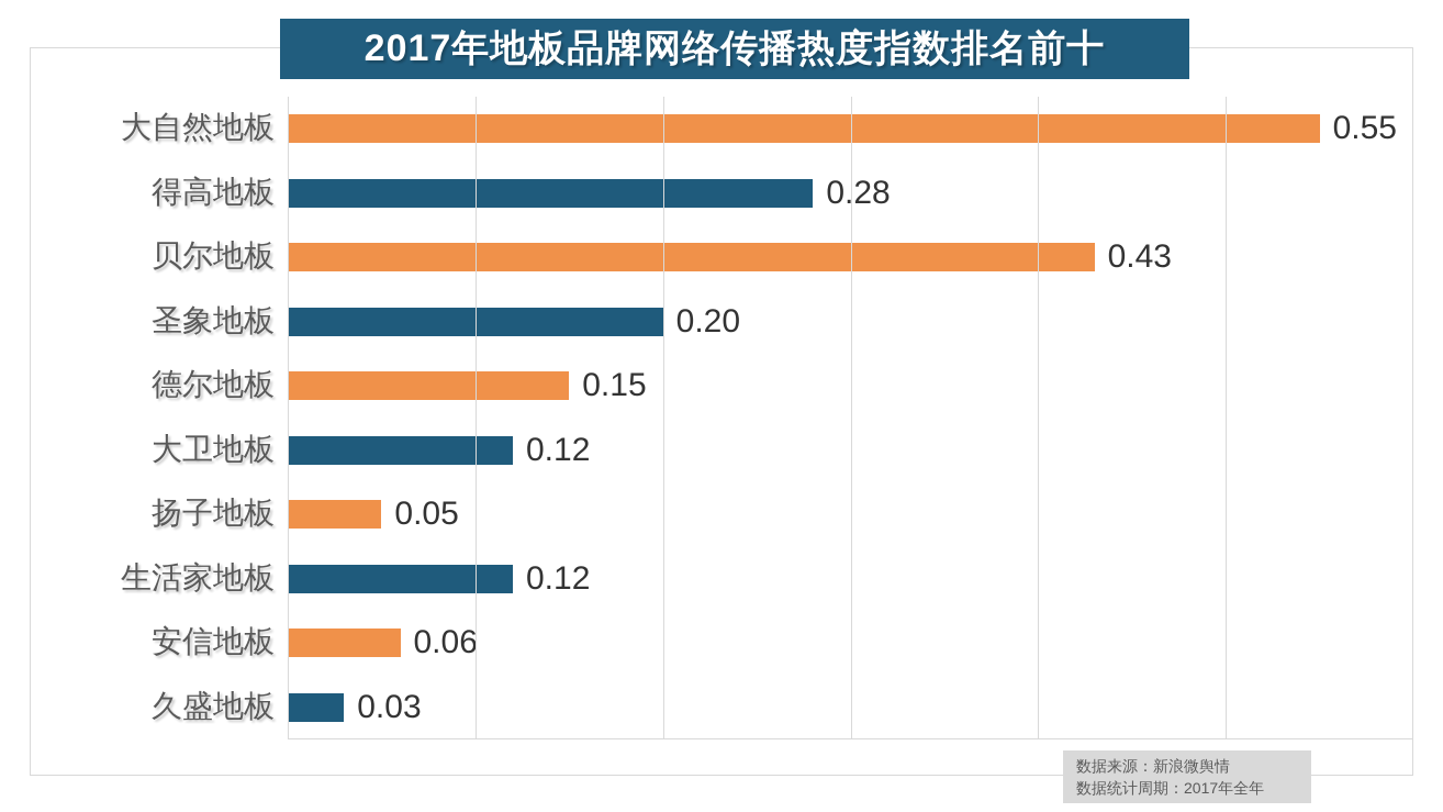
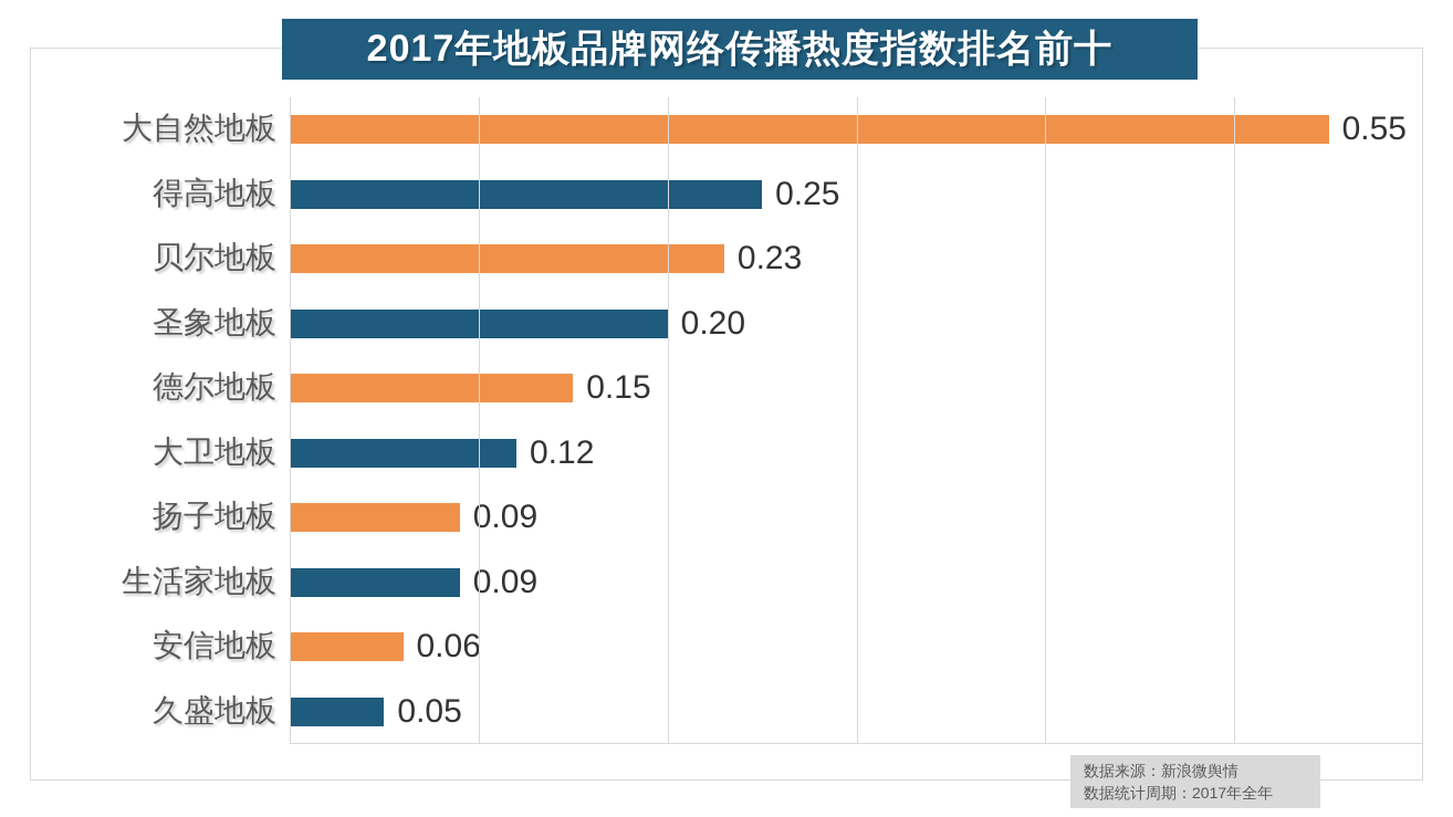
得高地板: 0.28 -> 0.25
贝尔地板: 0.43 -> 0.23
扬子地板: 0.05 -> 0.09
生活家地板: 0.12 -> 0.09
久盛地板: 0.03 -> 0.05
